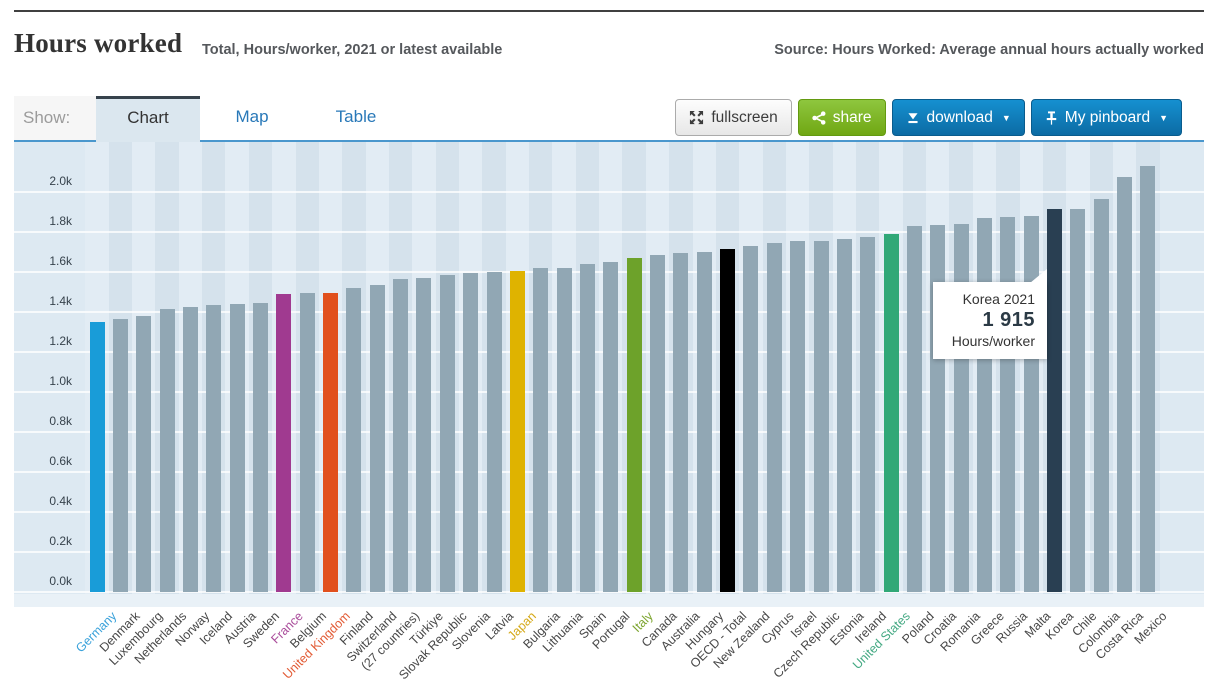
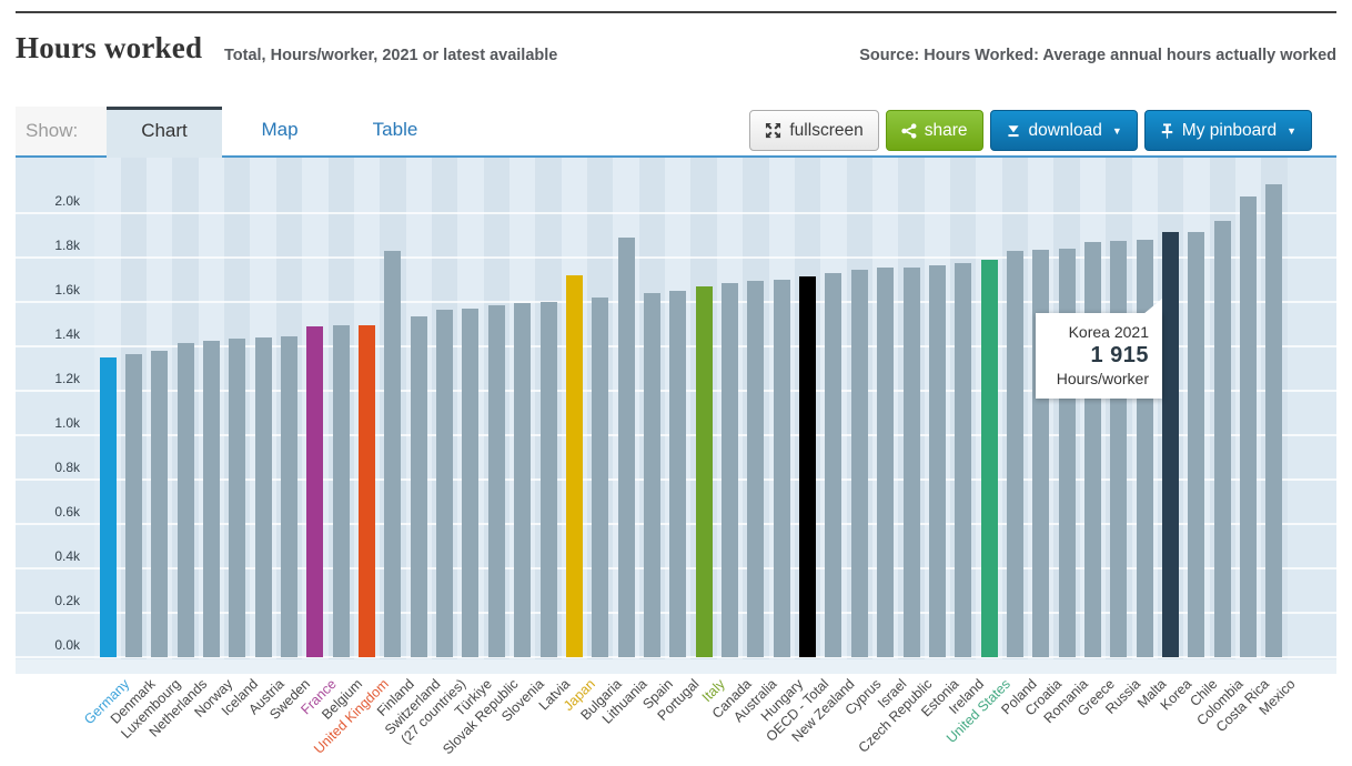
Finland: 1.52k -> 1.83k
Japan: 1.61k -> 1.72k
Lithuania: 1.62k -> 1.89k
